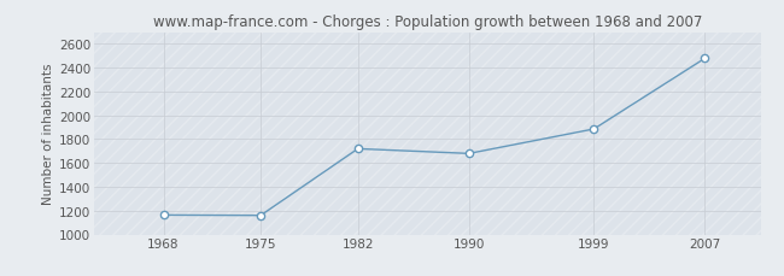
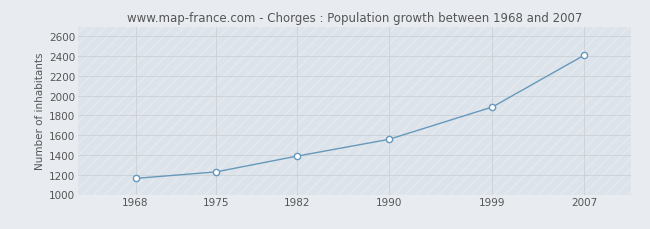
1975: 1160 -> 1230
1982: 1720 -> 1390
1990: 1680 -> 1560
2007: 2480 -> 2410
